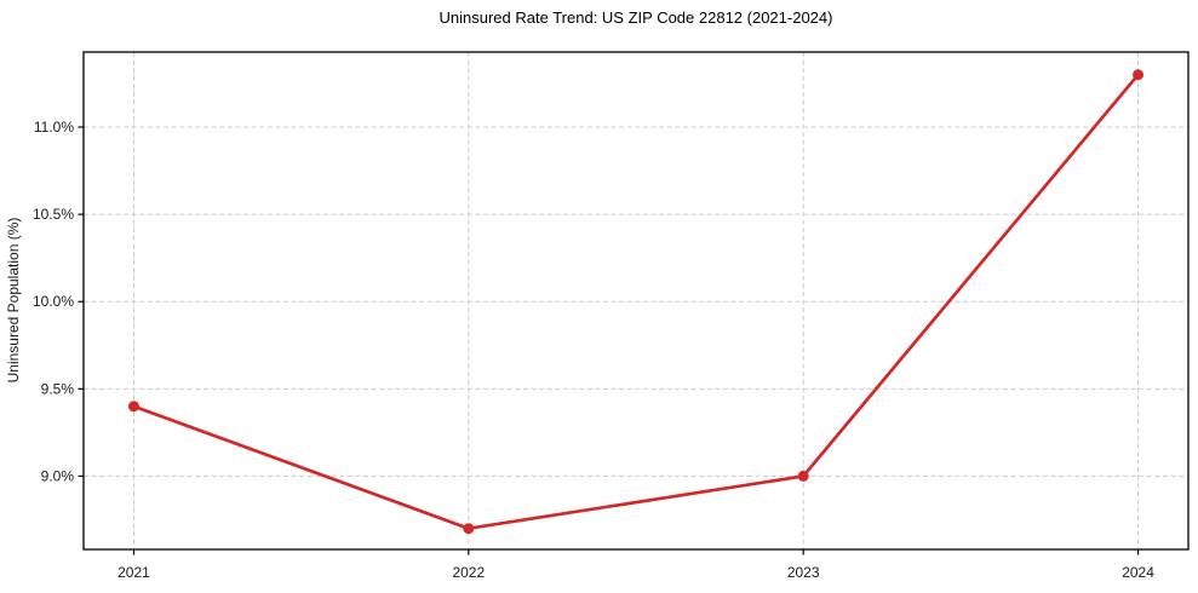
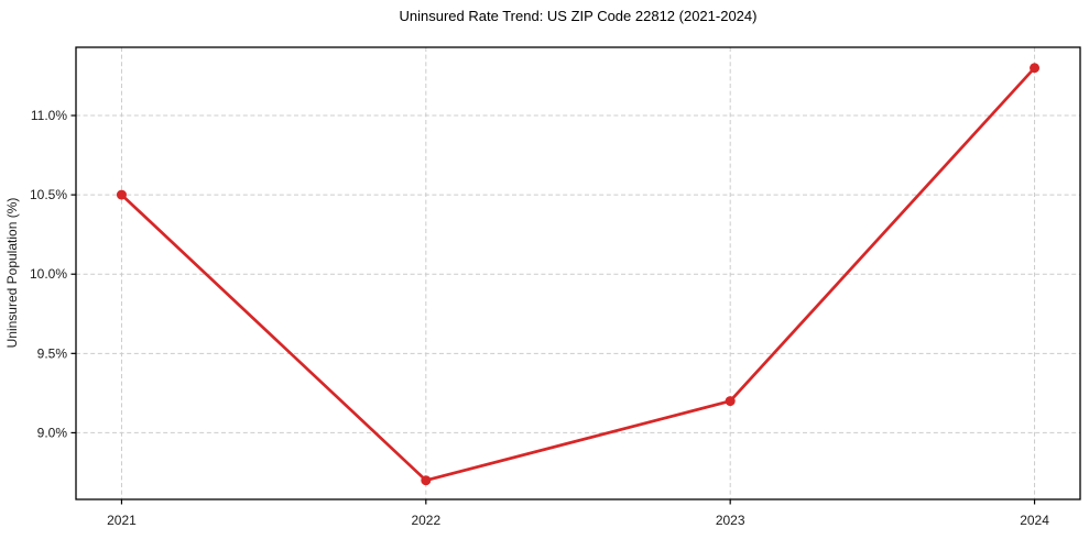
2021: 9.4% -> 10.5%
2023: 9.0% -> 9.2%
